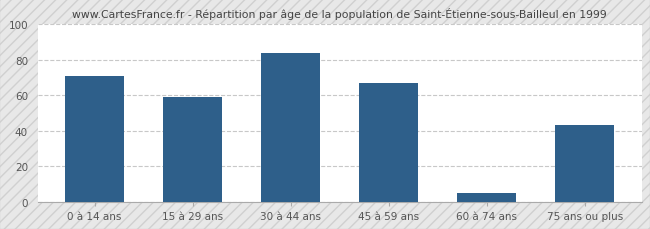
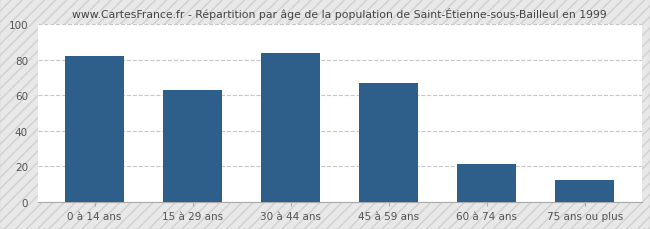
0 à 14 ans: 71 -> 82
15 à 29 ans: 59 -> 63
60 à 74 ans: 5 -> 21
75 ans ou plus: 43 -> 12
